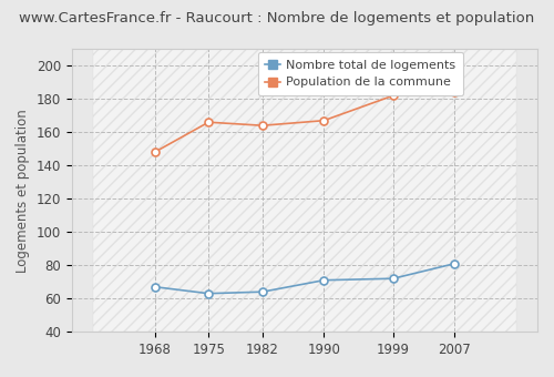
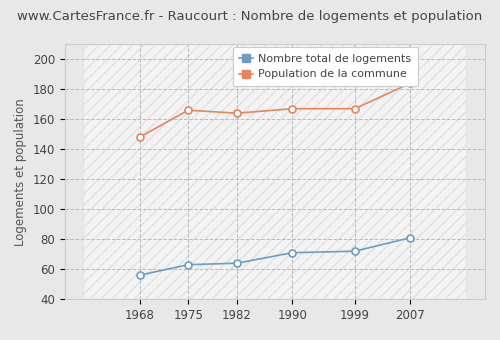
Nombre total de logements/1968: 67 -> 56
Population de la commune/1999: 182 -> 167
